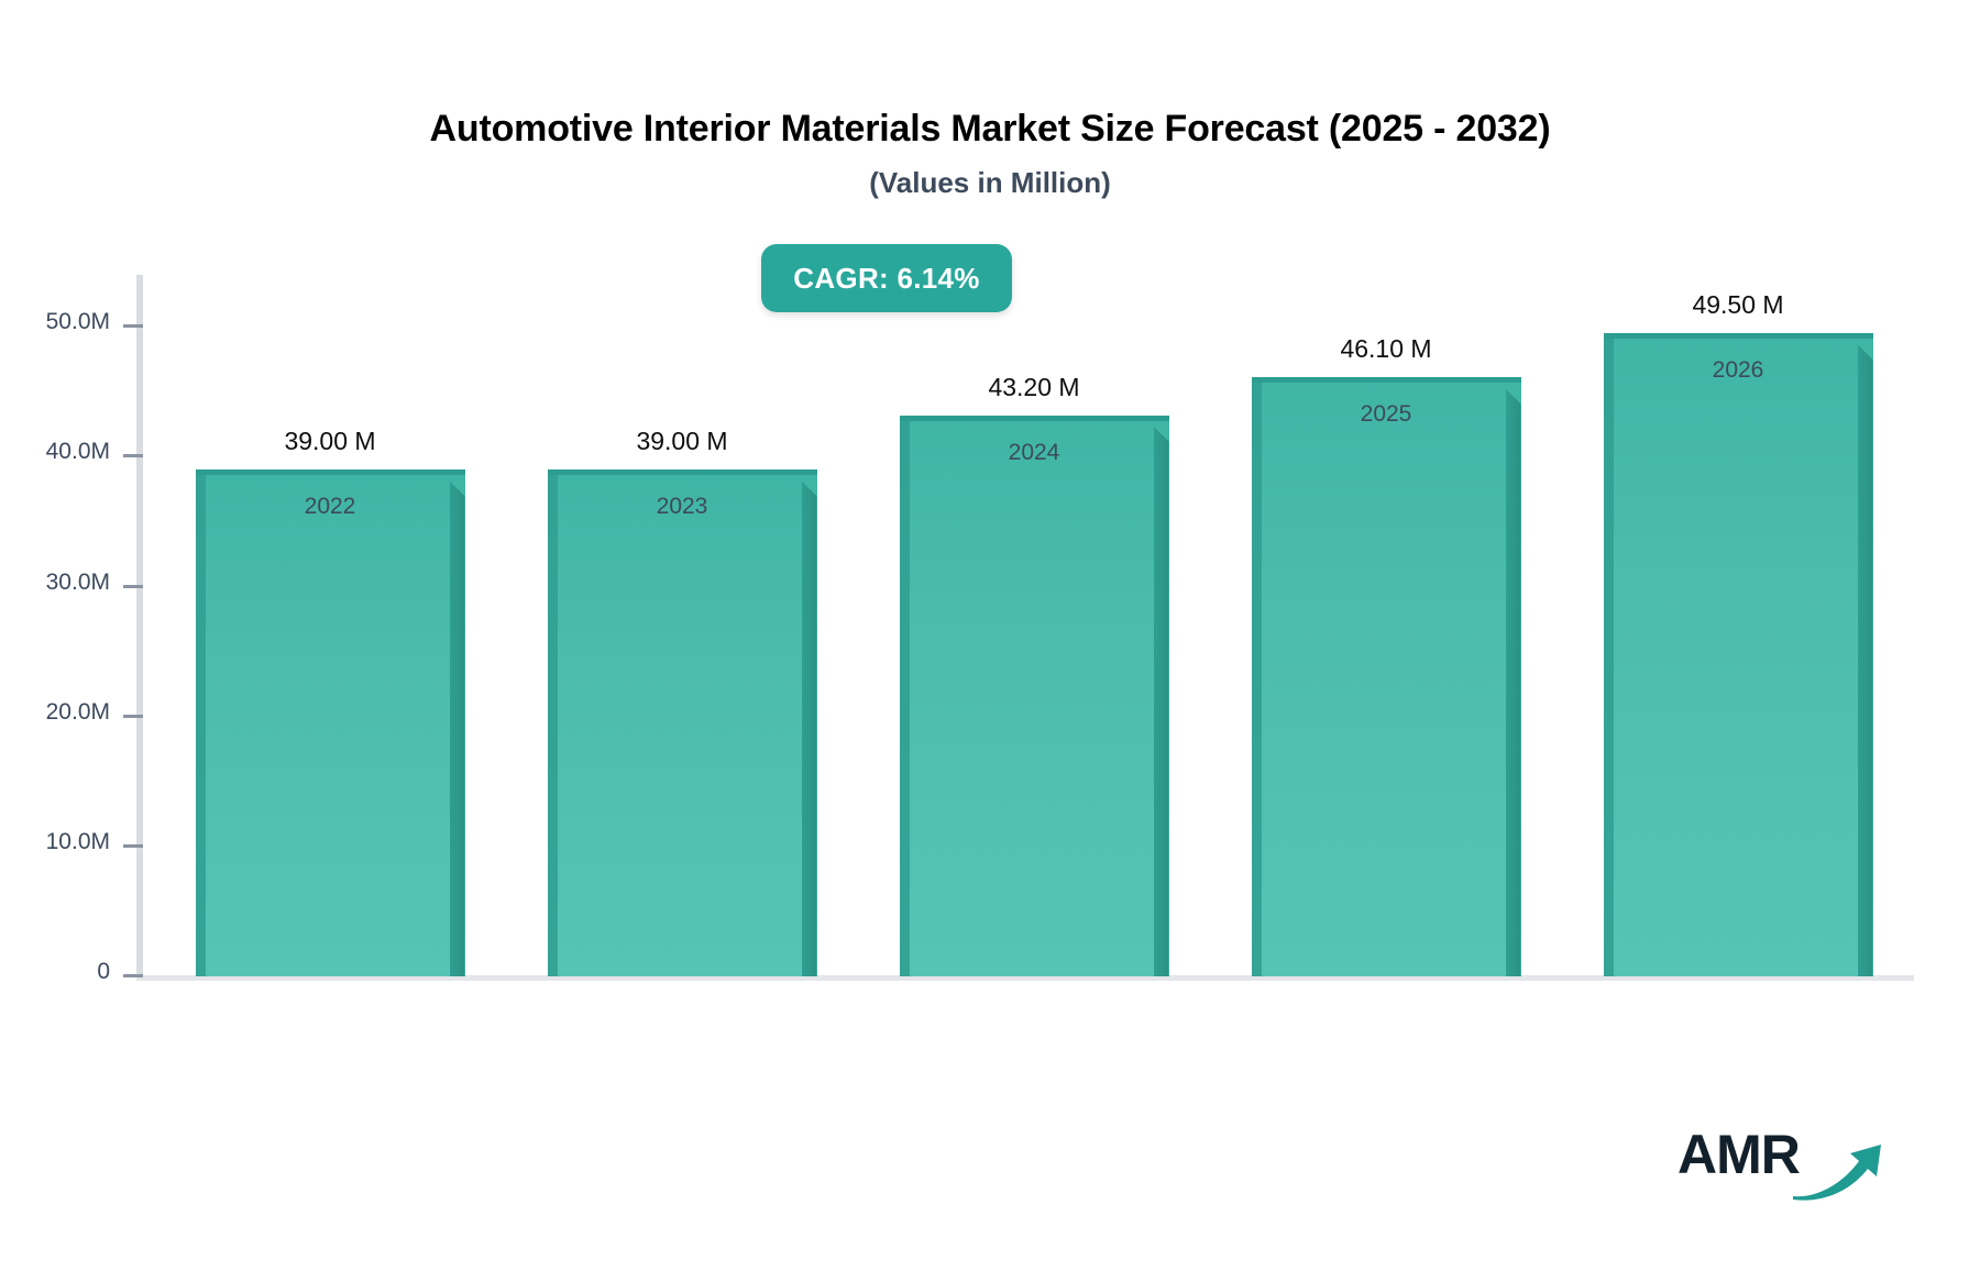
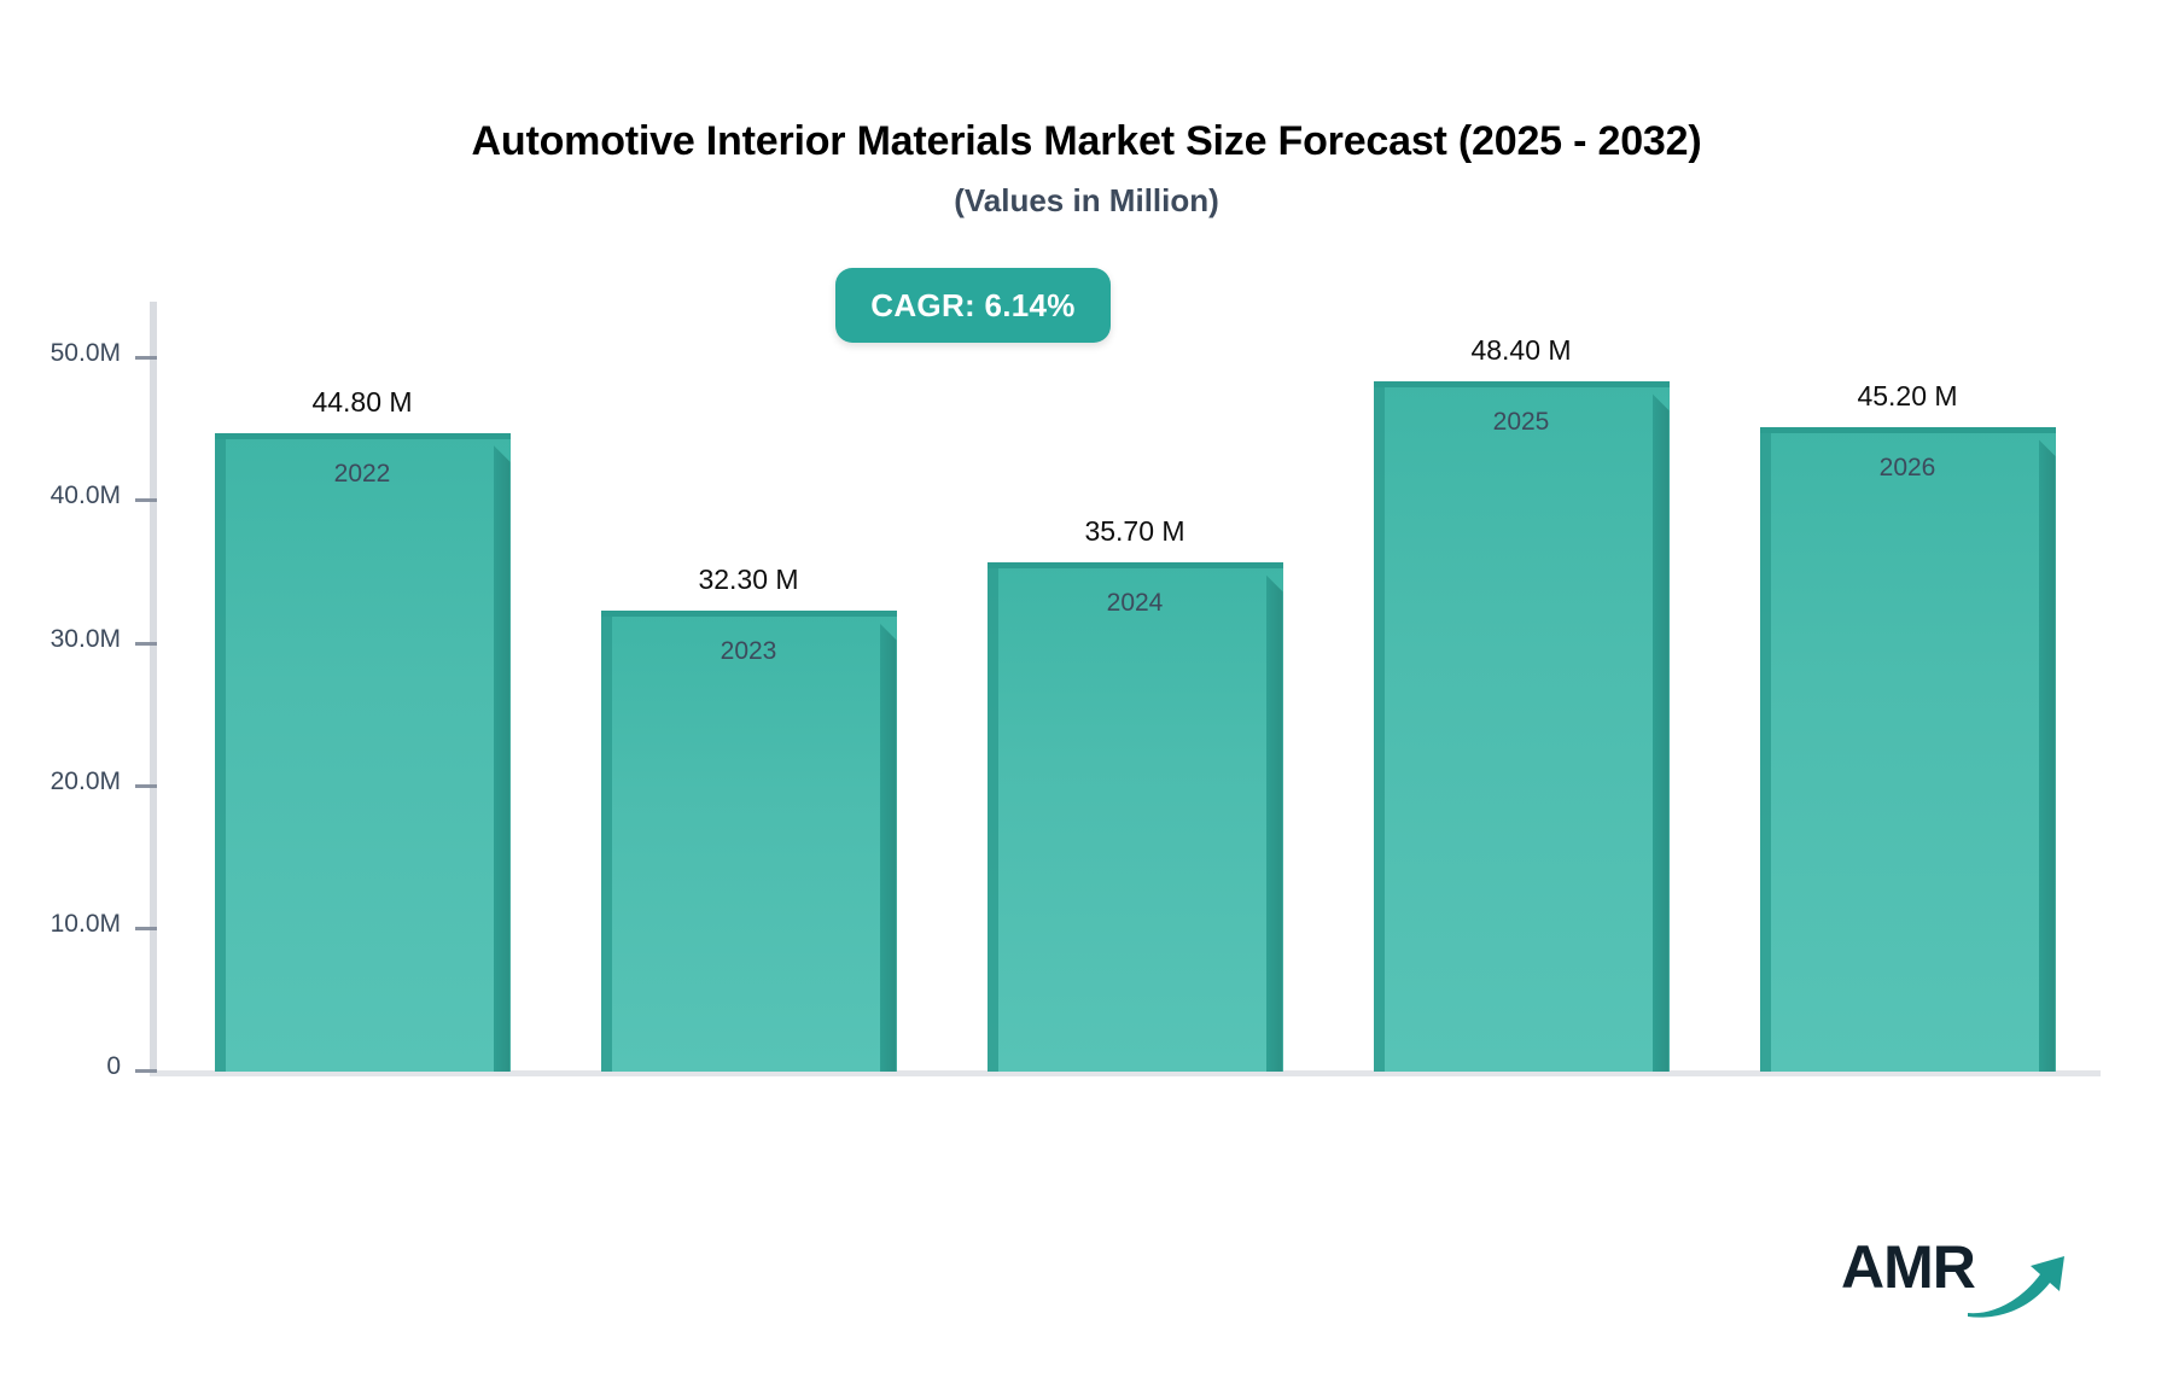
2022: 39.00 -> 44.80
2023: 39.00 -> 32.30
2024: 43.20 -> 35.70
2025: 46.10 -> 48.40
2026: 49.50 -> 45.20
